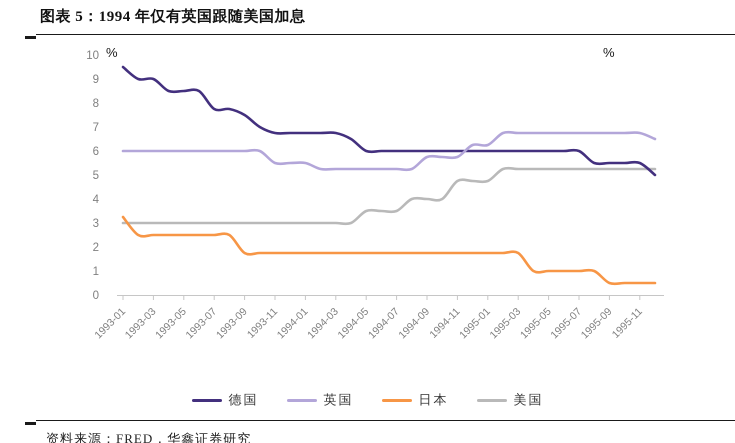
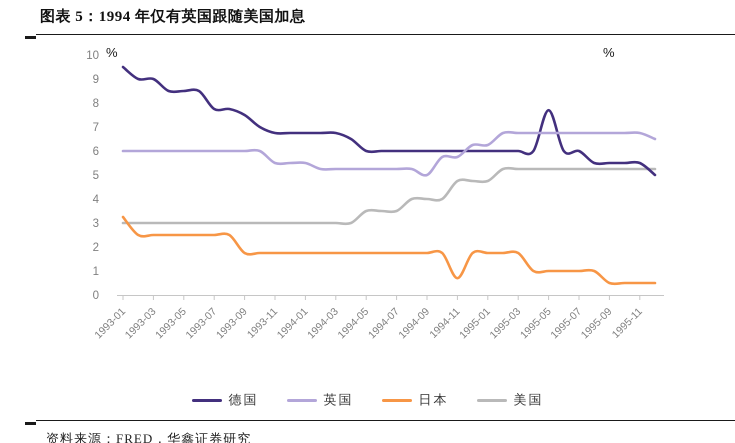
英国/1994-09: 5.8 -> 5.0
日本/1994-11: 1.8 -> 0.7
德国/1995-05: 6.0 -> 7.7
